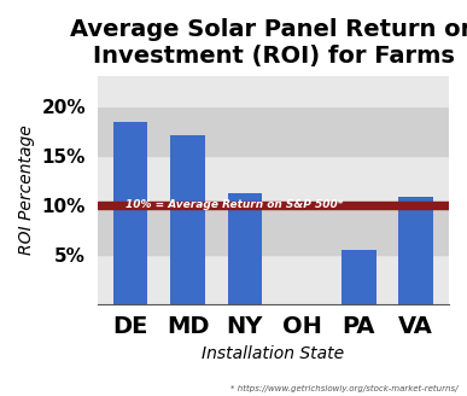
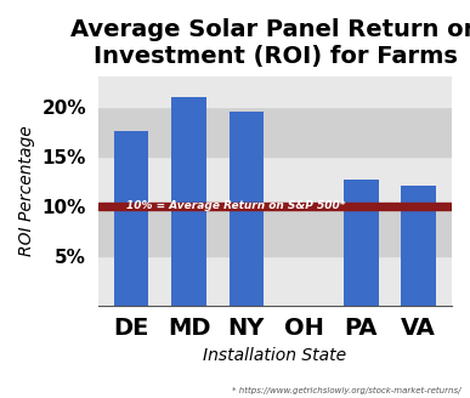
DE: 18.4% -> 17.5%
MD: 17.0% -> 21.0%
NY: 11.2% -> 19.5%
PA: 5.4% -> 12.7%
VA: 10.8% -> 12.0%
